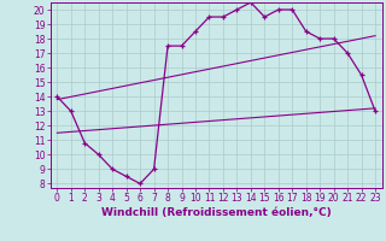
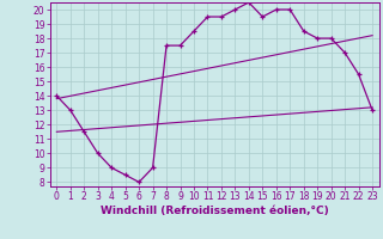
2: 10.8 -> 11.5
